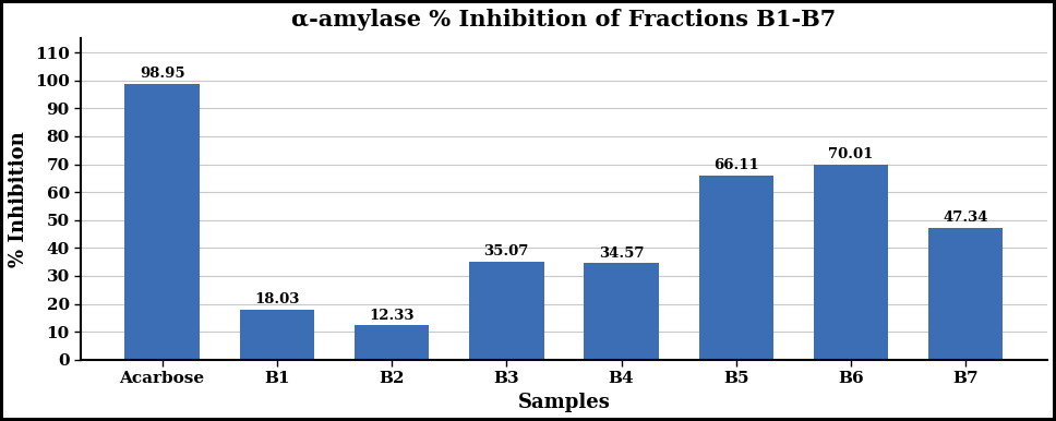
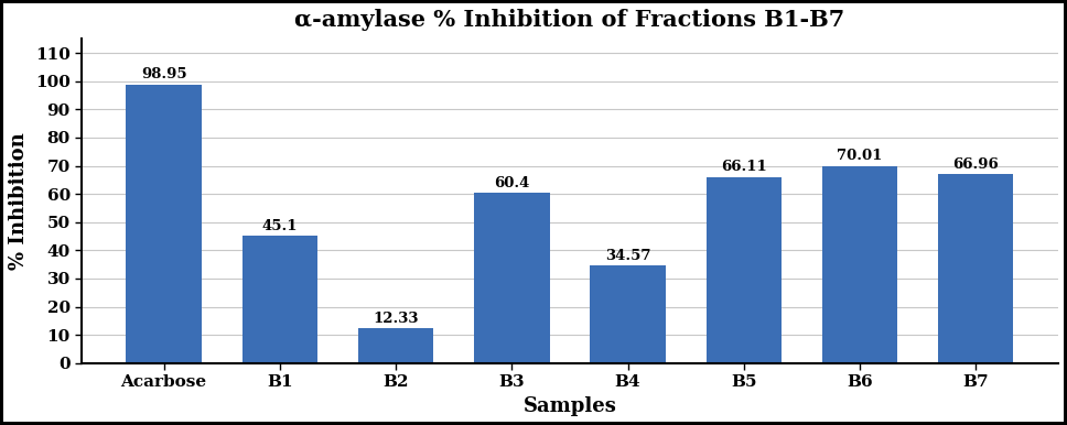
B1: 18.03 -> 45.1
B3: 35.07 -> 60.4
B7: 47.34 -> 66.96
